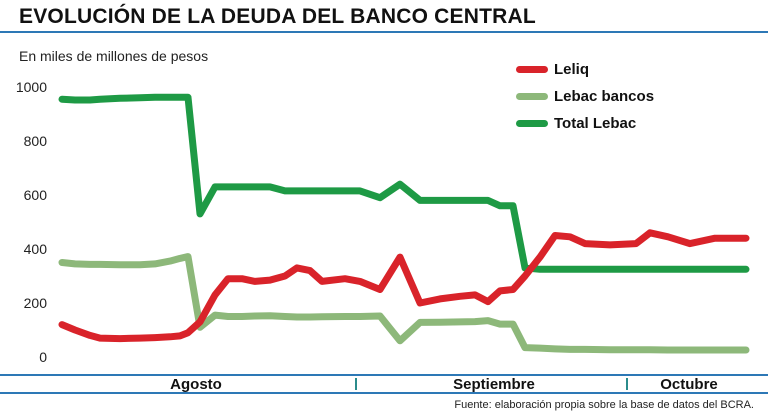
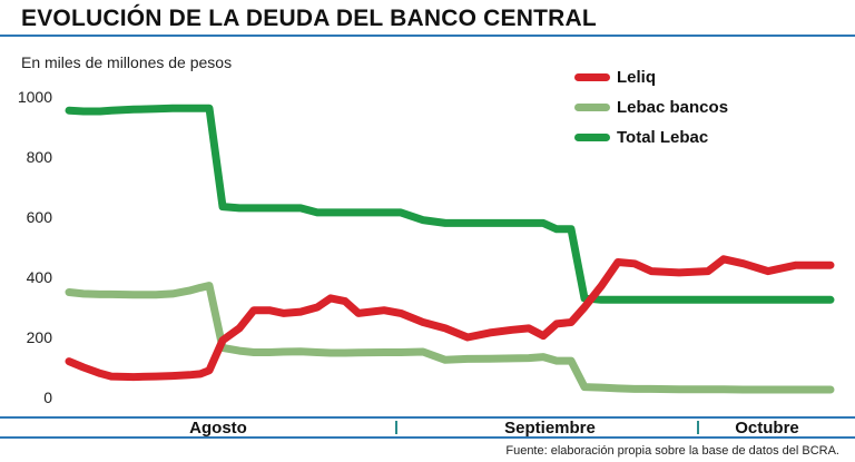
Leliq/200: 130 -> 190
Lebac bancos/200: 110 -> 160
Total Lebac/200: 530 -> 640
Leliq/400: 370 -> 230
Lebac bancos/400: 60 -> 120
Total Lebac/400: 640 -> 580
